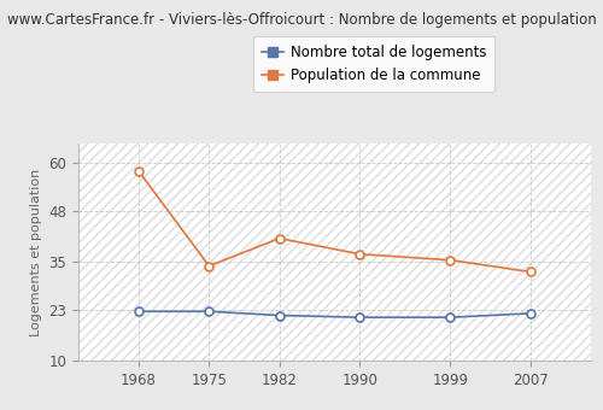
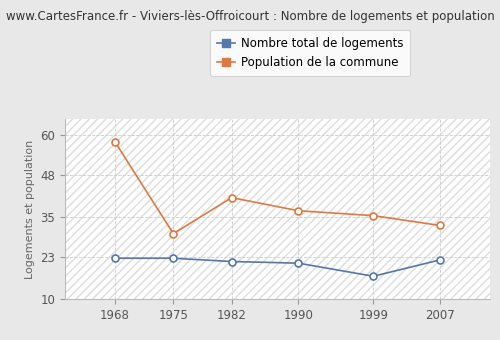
Population de la commune/1975: 34.0 -> 30.0
Nombre total de logements/1999: 21.0 -> 17.0
